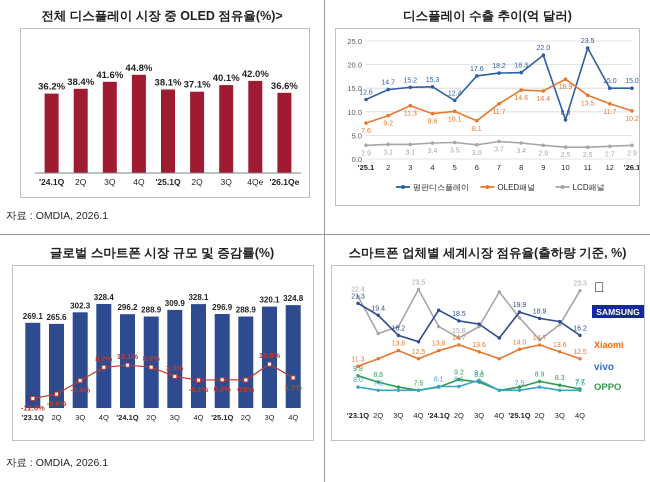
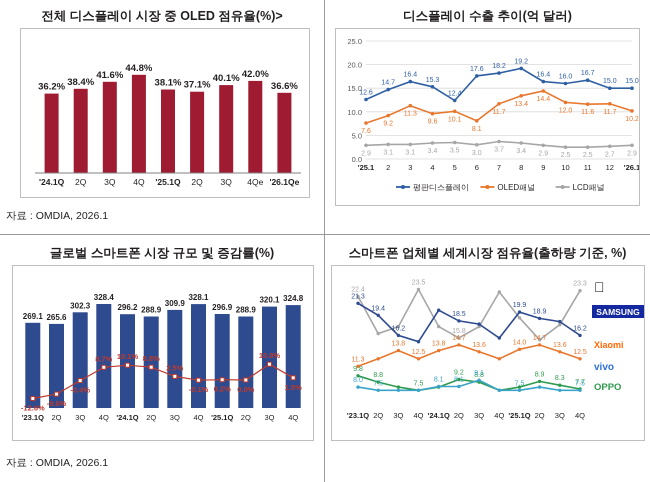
디스플레이 수출 추이(억 달러)/평판디스플레이/3: 15.2 -> 16.4
디스플레이 수출 추이(억 달러)/평판디스플레이/8: 18.3 -> 19.2
디스플레이 수출 추이(억 달러)/OLED패널/8: 14.6 -> 13.4
디스플레이 수출 추이(억 달러)/평판디스플레이/9: 22.0 -> 16.4
디스플레이 수출 추이(억 달러)/평판디스플레이/10: 8.3 -> 16.0
디스플레이 수출 추이(억 달러)/OLED패널/10: 16.9 -> 12.0
디스플레이 수출 추이(억 달러)/평판디스플레이/11: 23.5 -> 16.7
디스플레이 수출 추이(억 달러)/OLED패널/11: 13.5 -> 11.6
